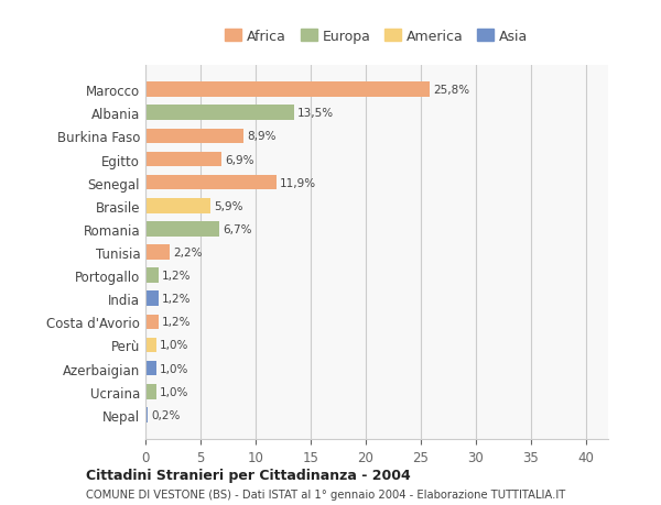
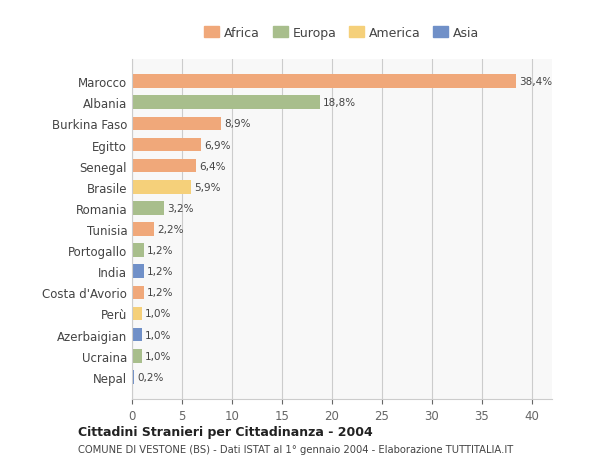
Marocco: 25,8% -> 38,4%
Albania: 13,5% -> 18,8%
Senegal: 11,9% -> 6,4%
Romania: 6,7% -> 3,2%
